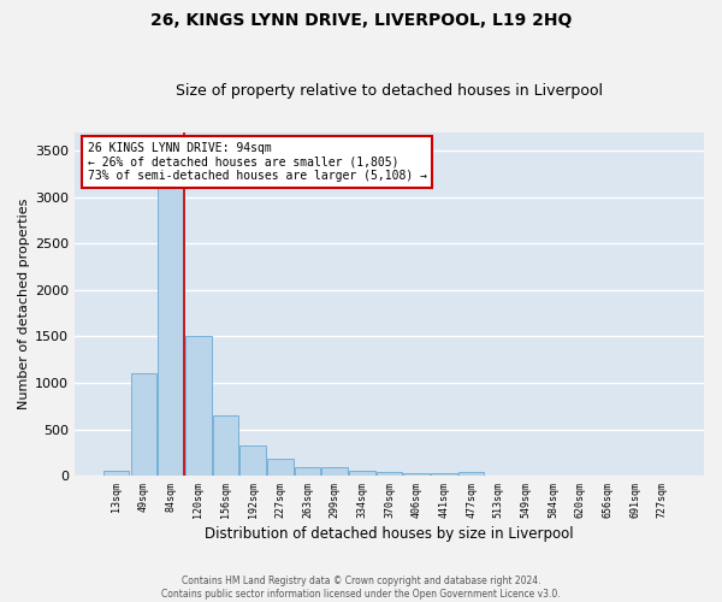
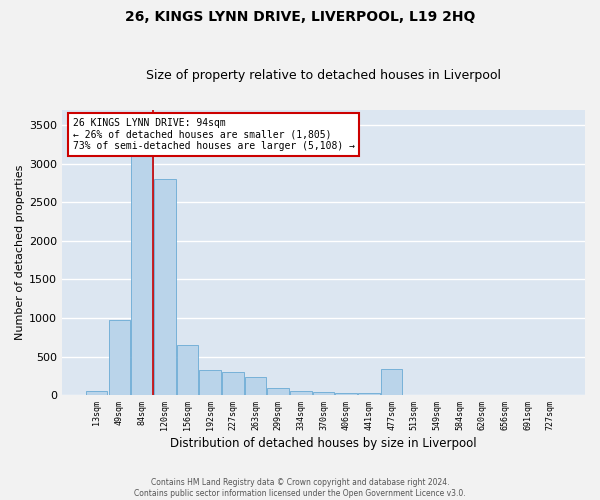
49sqm: 1100 -> 980
120sqm: 1500 -> 2800
227sqm: 180 -> 300
263sqm: 90 -> 240
477sqm: 40 -> 340
